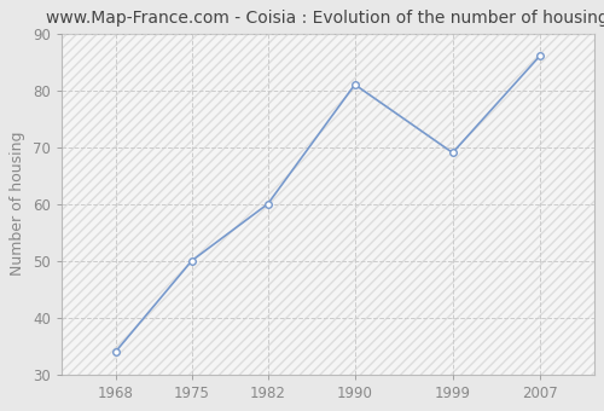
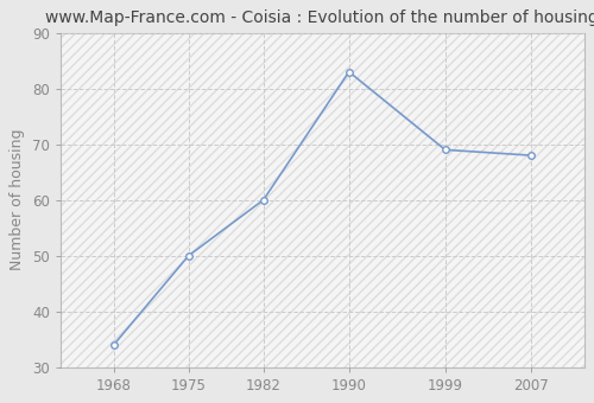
1990: 81 -> 83
2007: 86 -> 68
